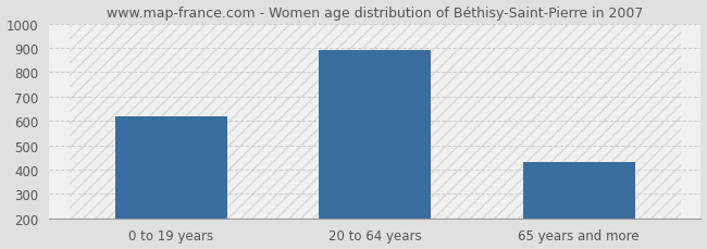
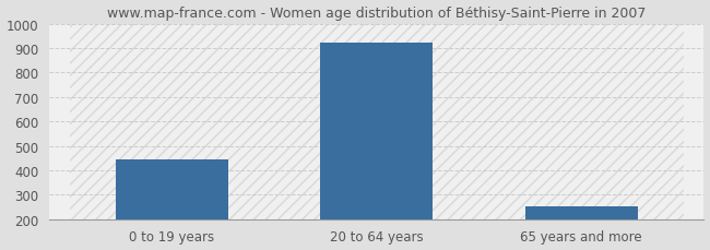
0 to 19 years: 620 -> 445
20 to 64 years: 890 -> 920
65 years and more: 430 -> 253
